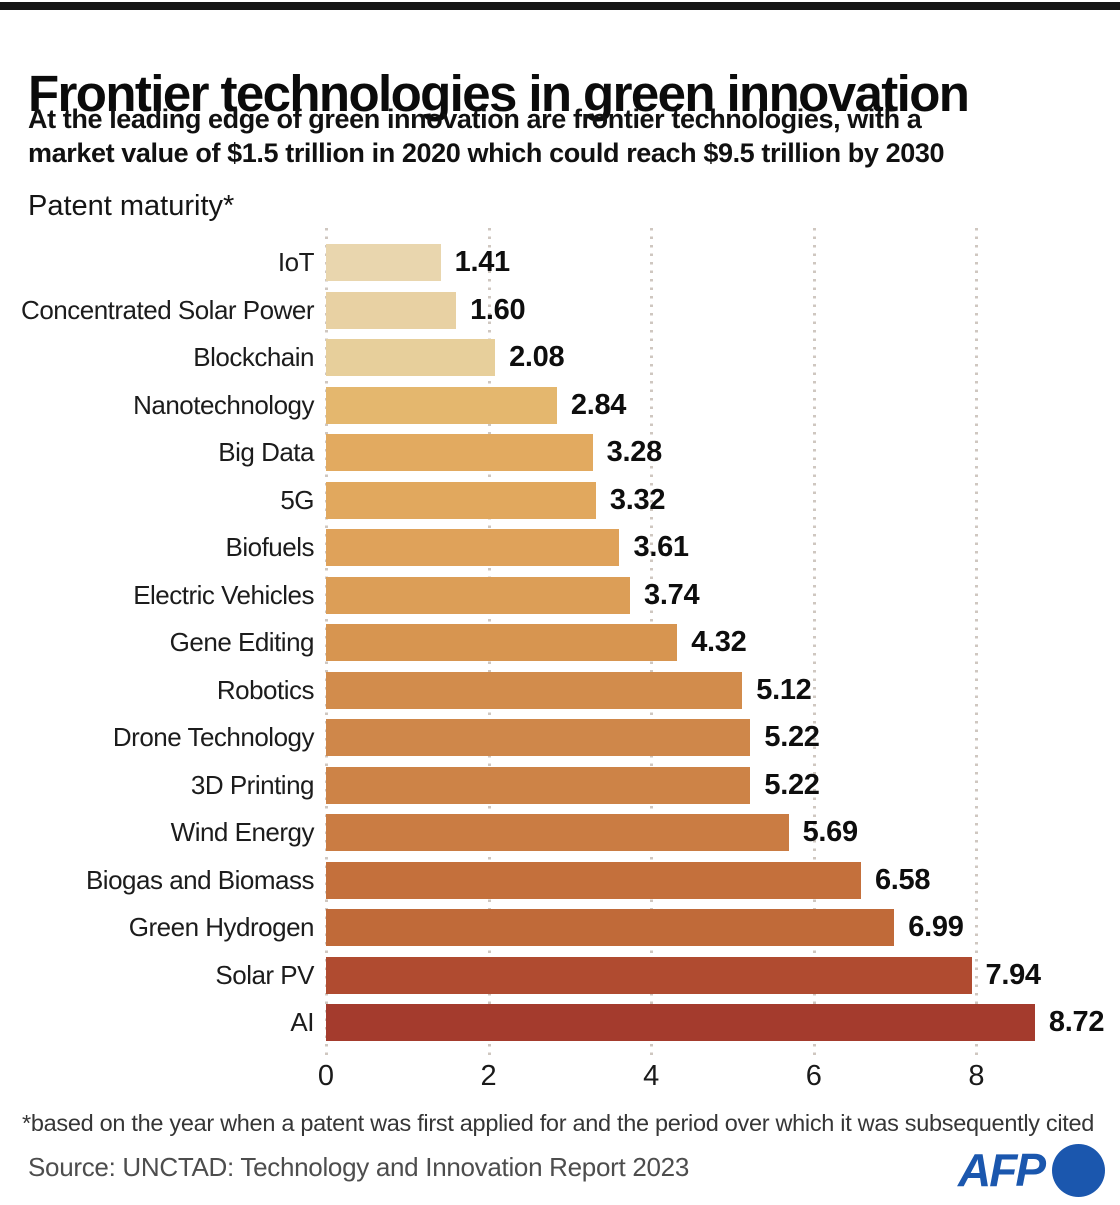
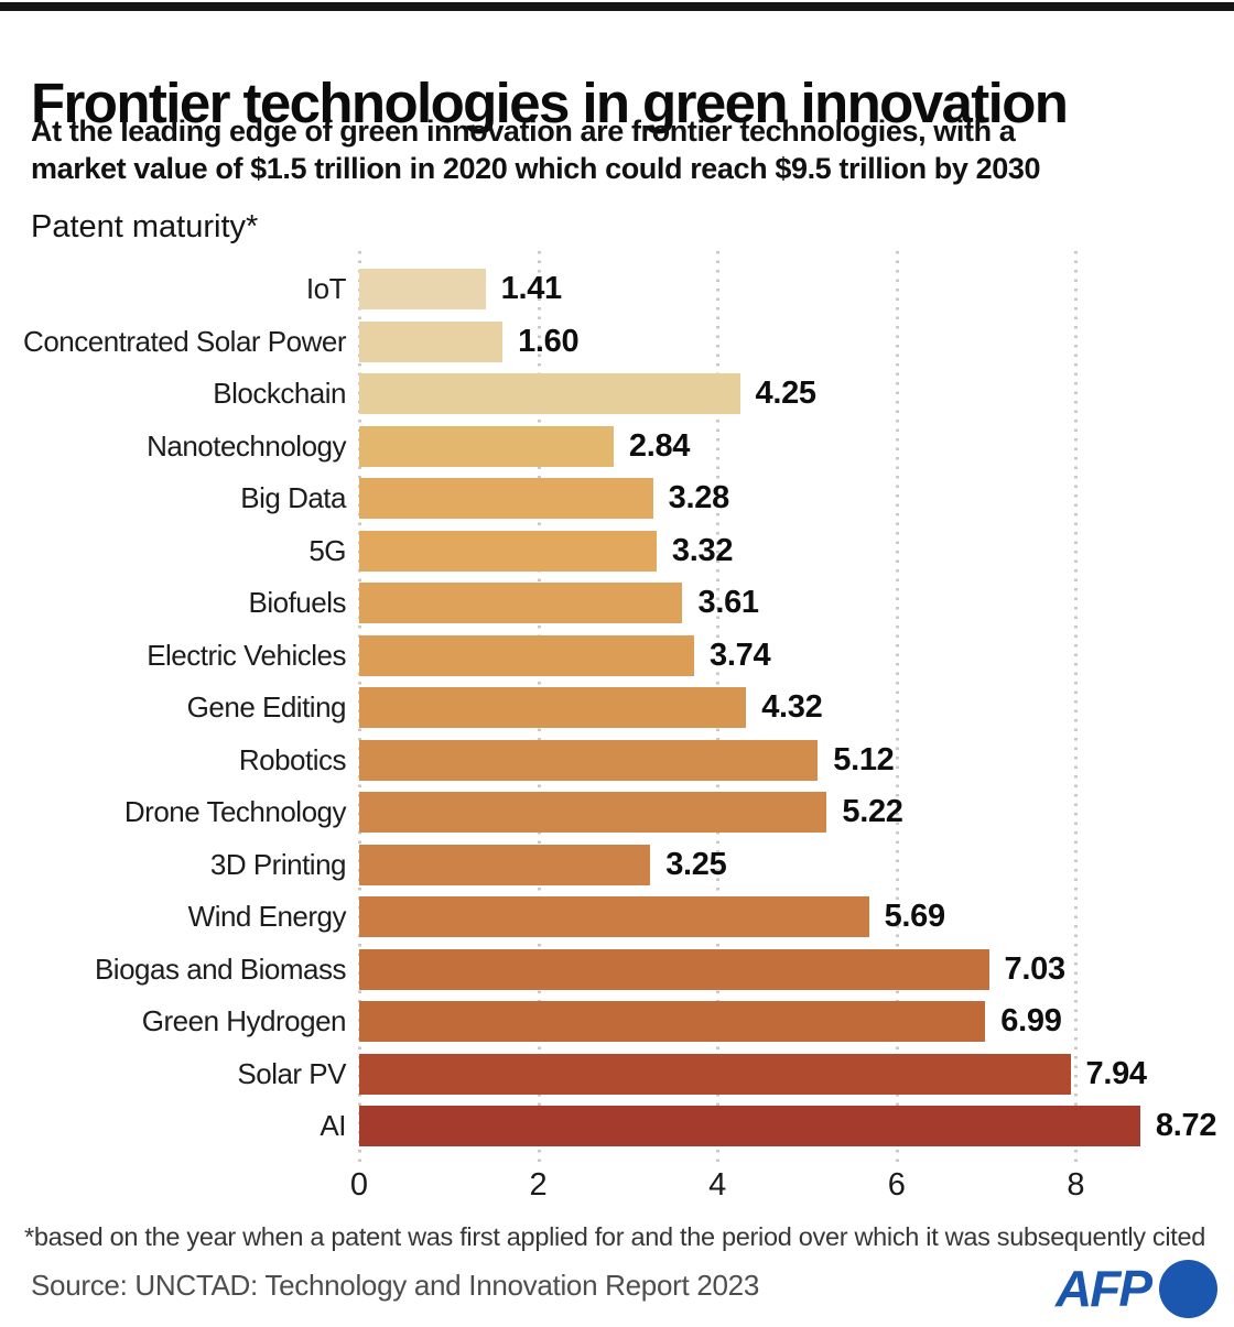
Blockchain: 2.08 -> 4.25
3D Printing: 5.22 -> 3.25
Biogas and Biomass: 6.58 -> 7.03
